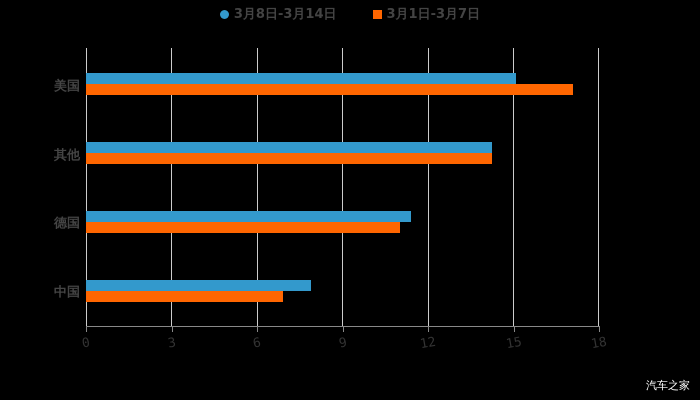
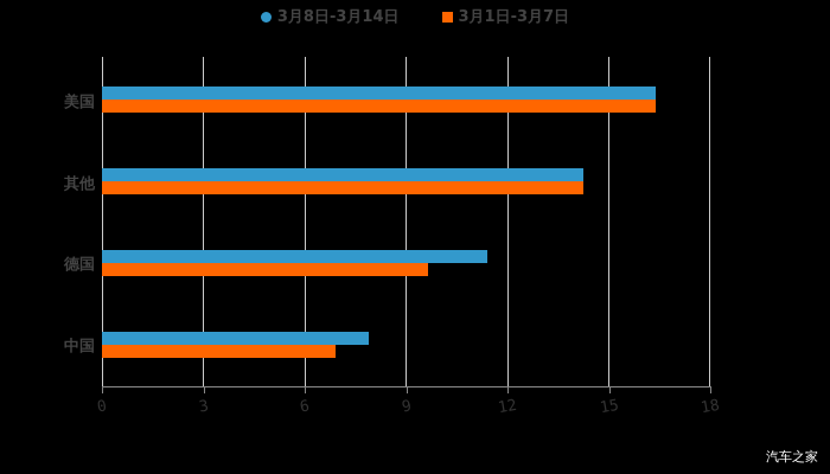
3月8日-3月14日/美国: 15.1 -> 16.4
3月1日-3月7日/美国: 17.1 -> 16.4
3月1日-3月7日/德国: 11.0 -> 9.7
